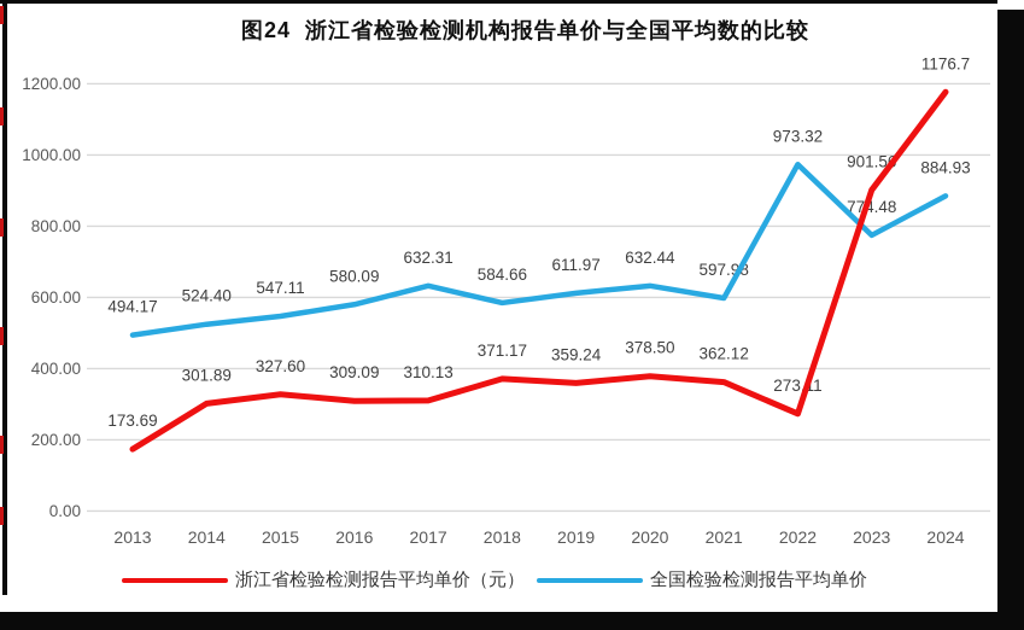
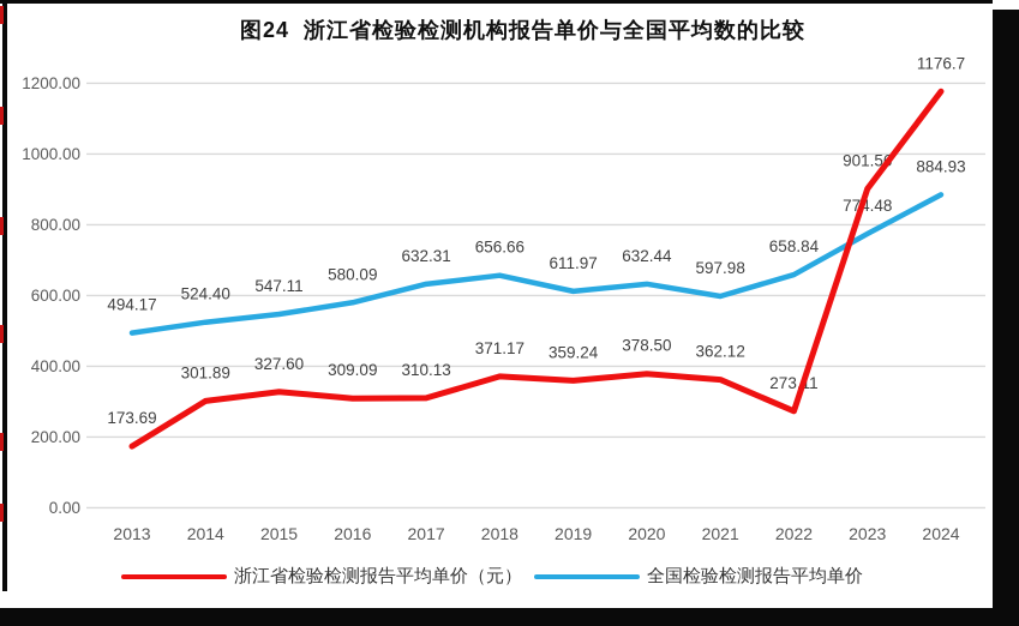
全国检验检测报告平均单价/2018: 584.66 -> 656.66
全国检验检测报告平均单价/2022: 973.32 -> 658.84
